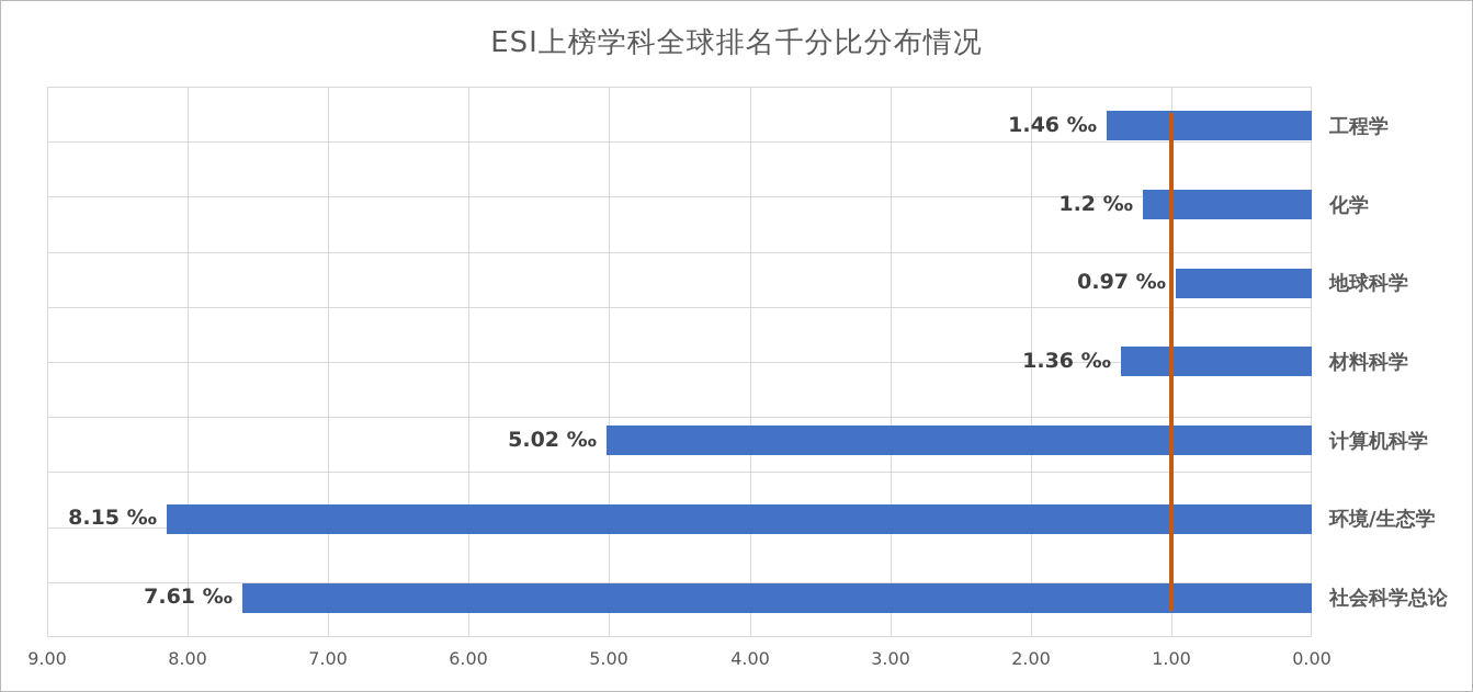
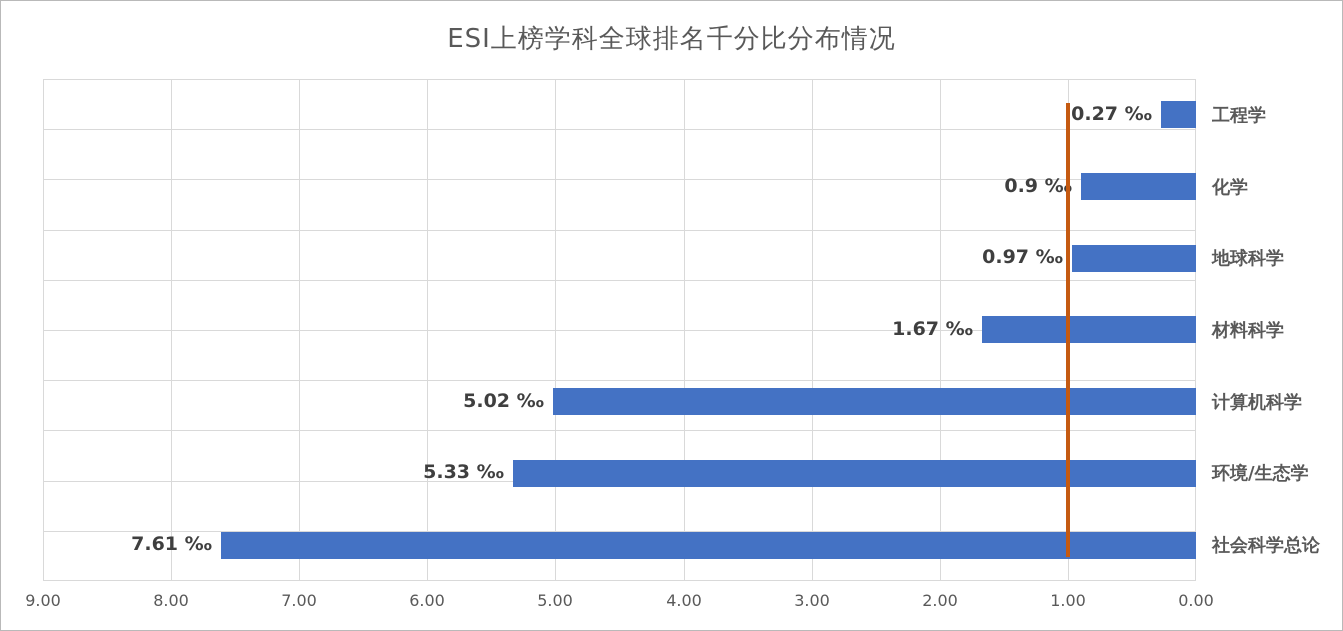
工程学: 1.46 -> 0.27
化学: 1.2 -> 0.9
材料科学: 1.36 -> 1.67
环境/生态学: 8.15 -> 5.33
